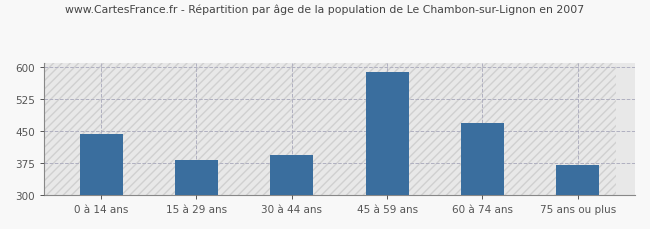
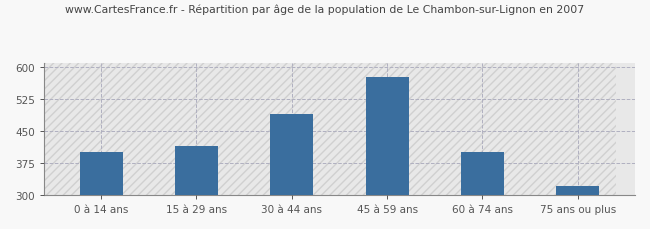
0 à 14 ans: 443 -> 400
15 à 29 ans: 381 -> 415
30 à 44 ans: 393 -> 490
45 à 59 ans: 587 -> 575
60 à 74 ans: 468 -> 400
75 ans ou plus: 370 -> 320
